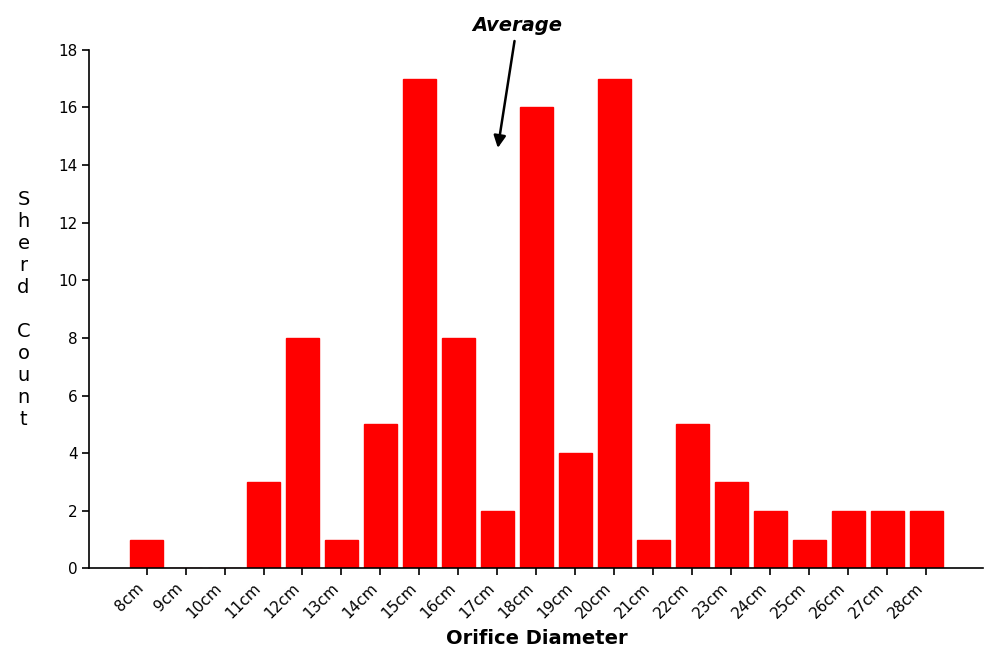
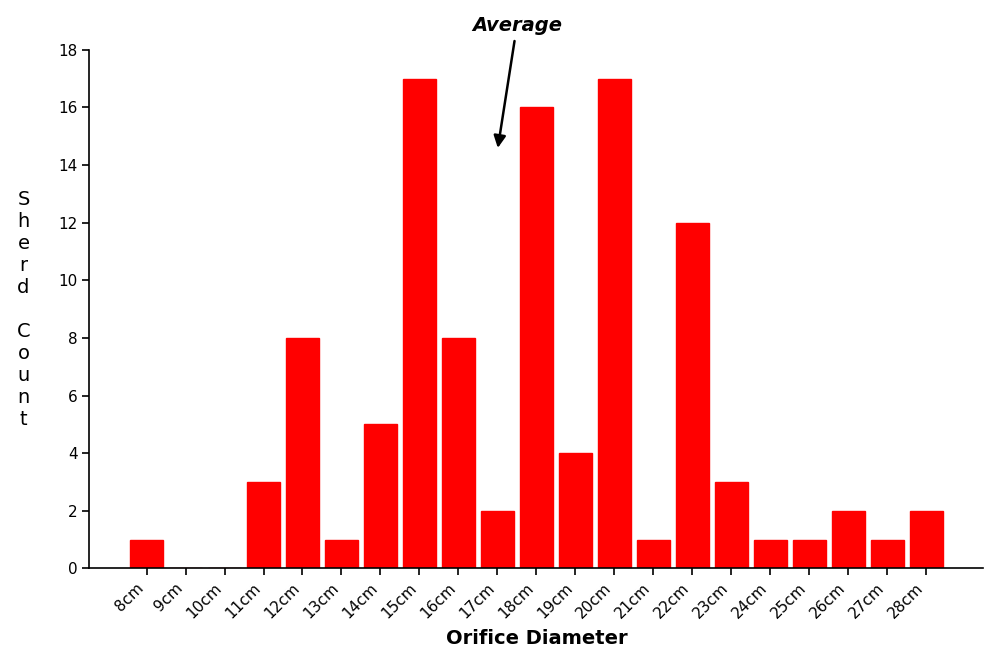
22cm: 5 -> 12
24cm: 2 -> 1
27cm: 2 -> 1
